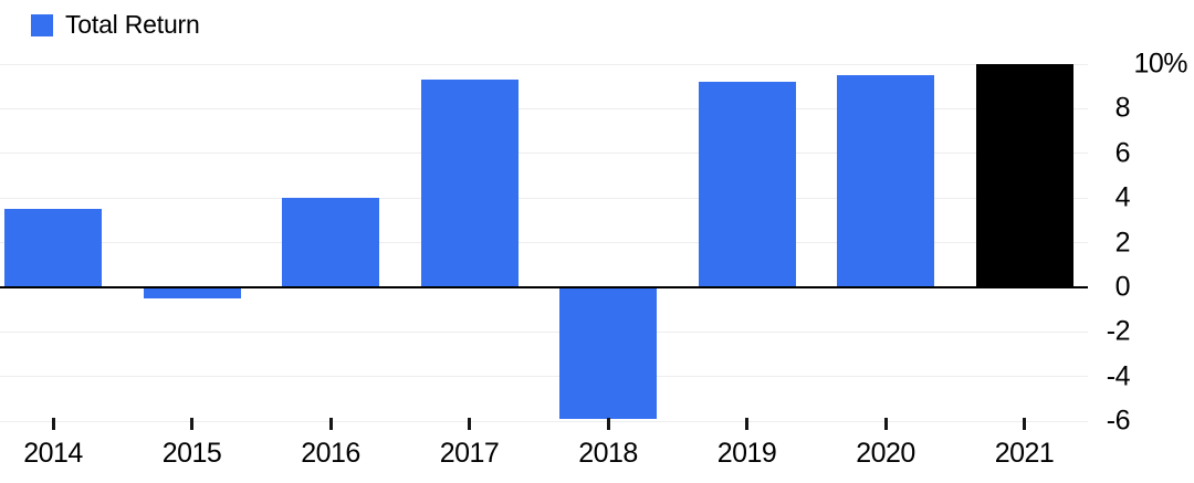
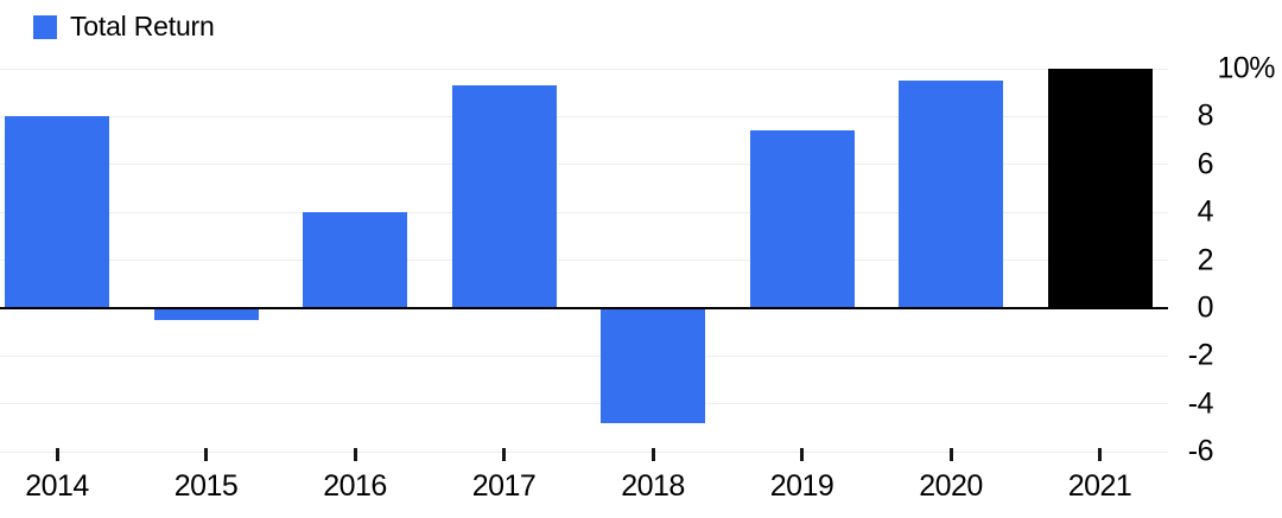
2014: 3.5 -> 8.0
2018: -5.9 -> -4.8
2019: 9.2 -> 7.4
